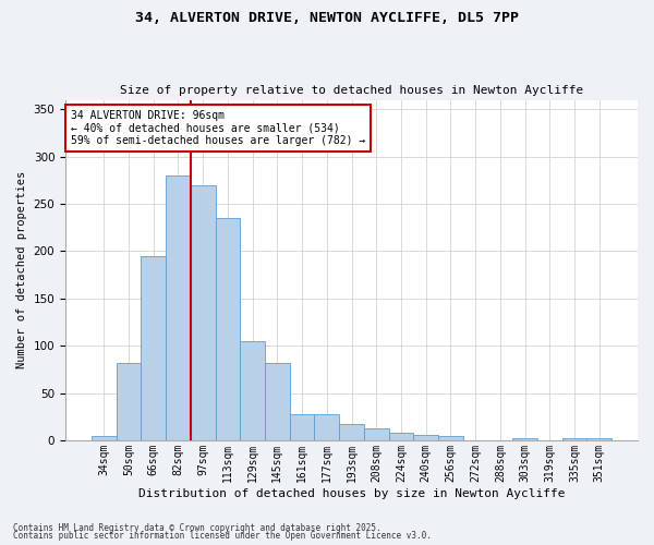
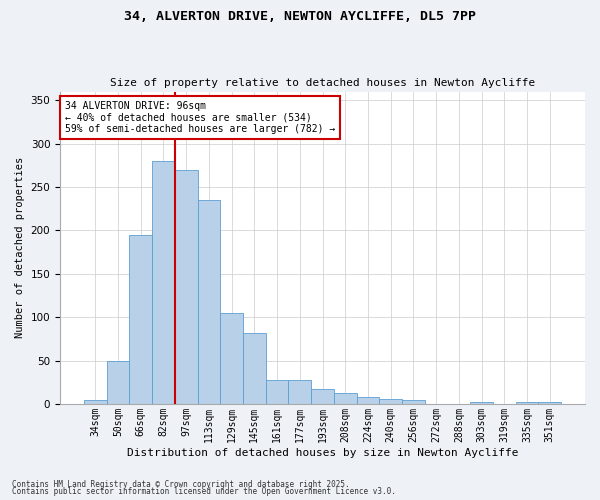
50sqm: 82 -> 50
